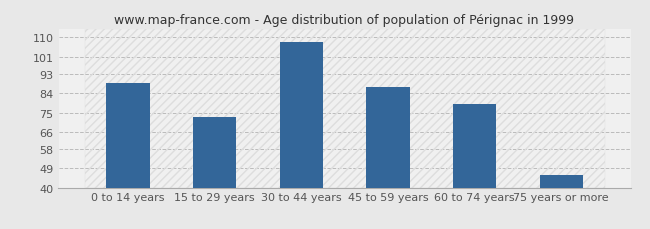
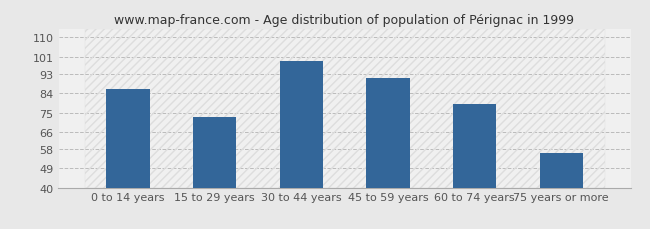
0 to 14 years: 89 -> 86
30 to 44 years: 108 -> 99
45 to 59 years: 87 -> 91
75 years or more: 46 -> 56
